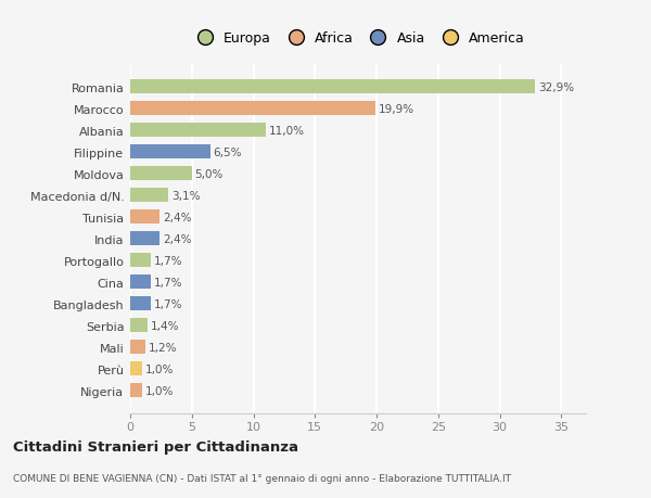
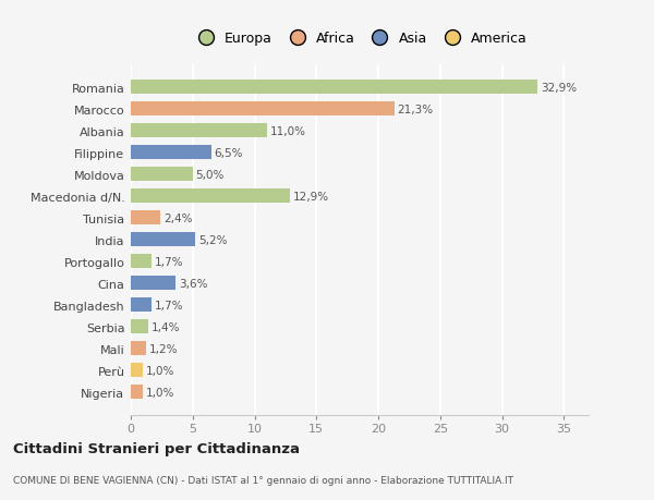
Marocco: 19,9% -> 21,3%
Macedonia d/N.: 3,1% -> 12,9%
India: 2,4% -> 5,2%
Cina: 1,7% -> 3,6%
